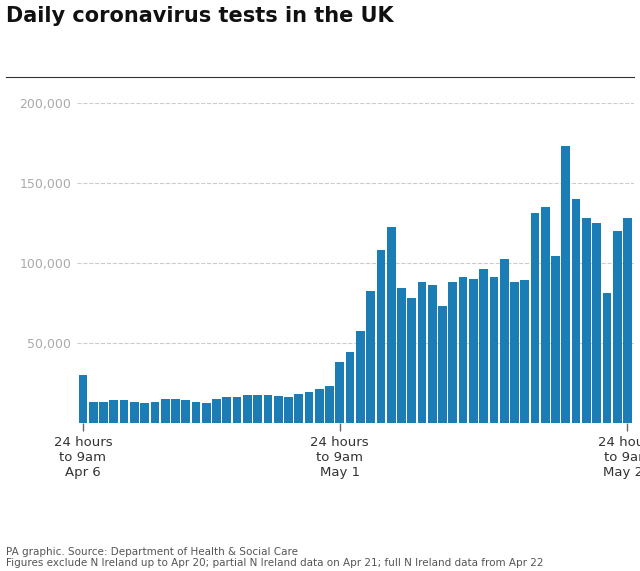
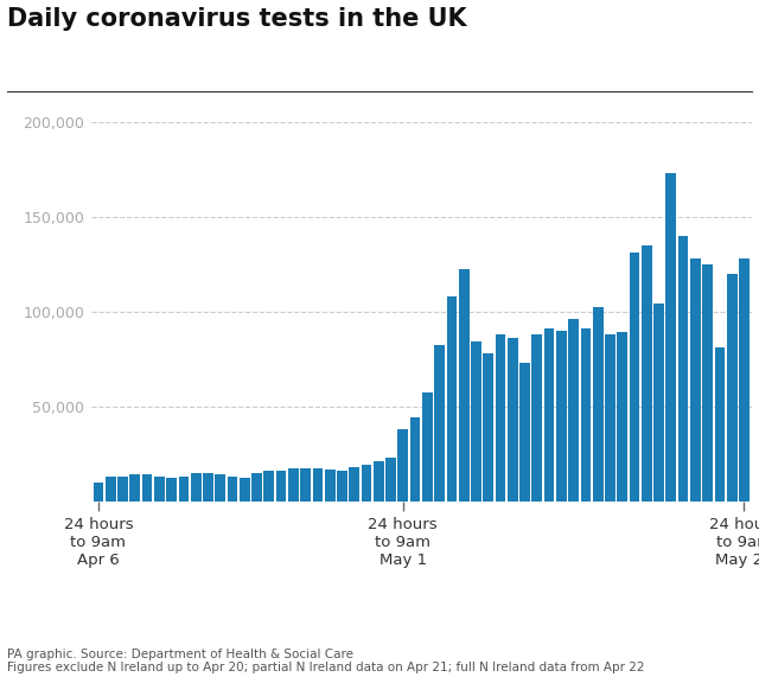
24 hours to 9am Apr 6: 30,000 -> 10,000
